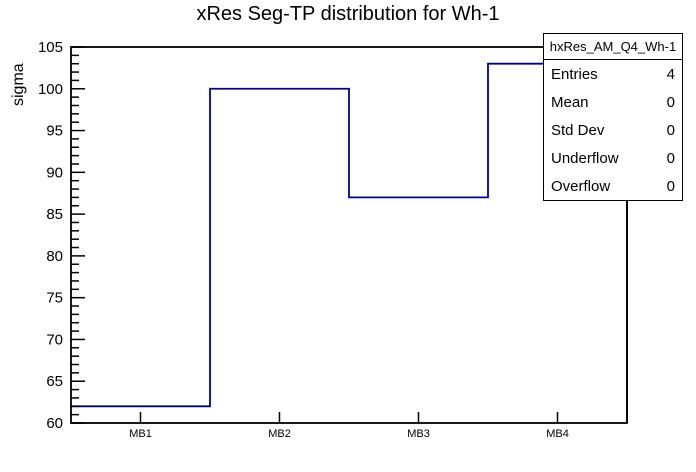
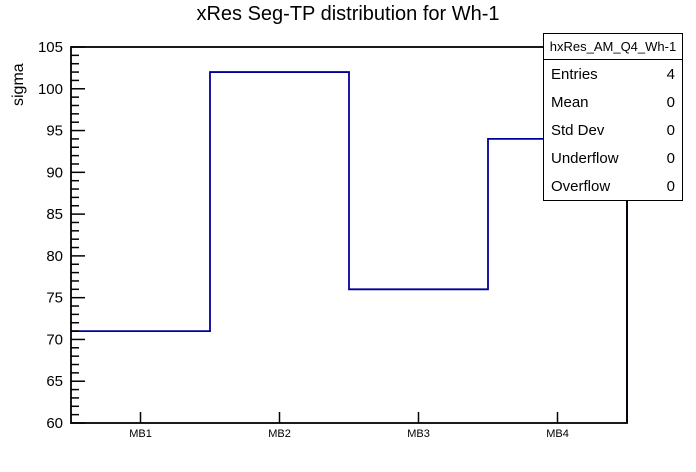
MB1: 62 -> 71
MB2: 100 -> 102
MB3: 87 -> 76
MB4: 103 -> 94
